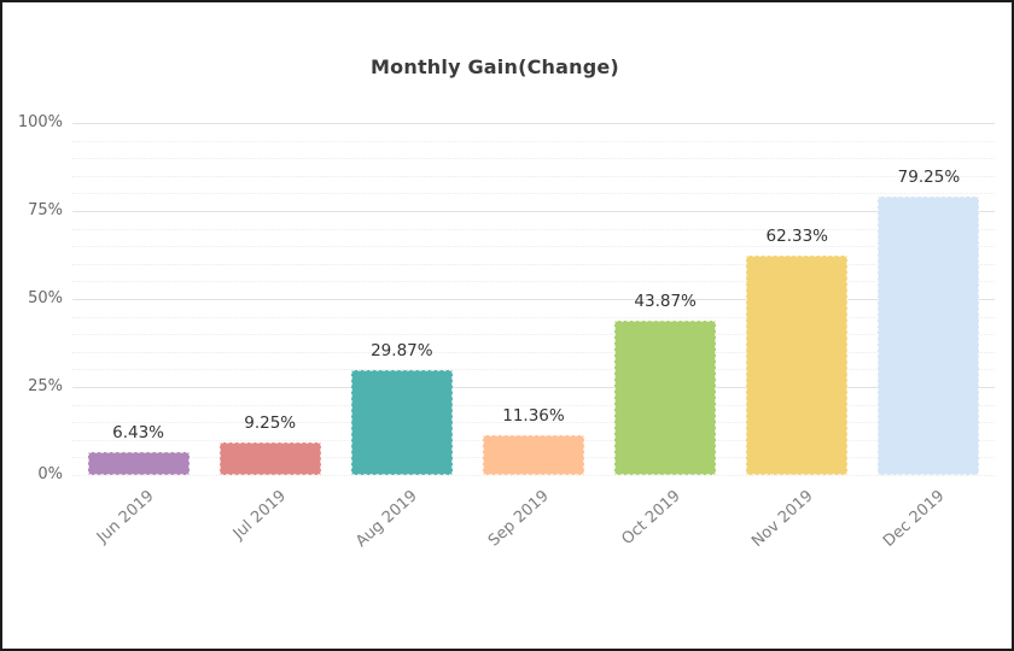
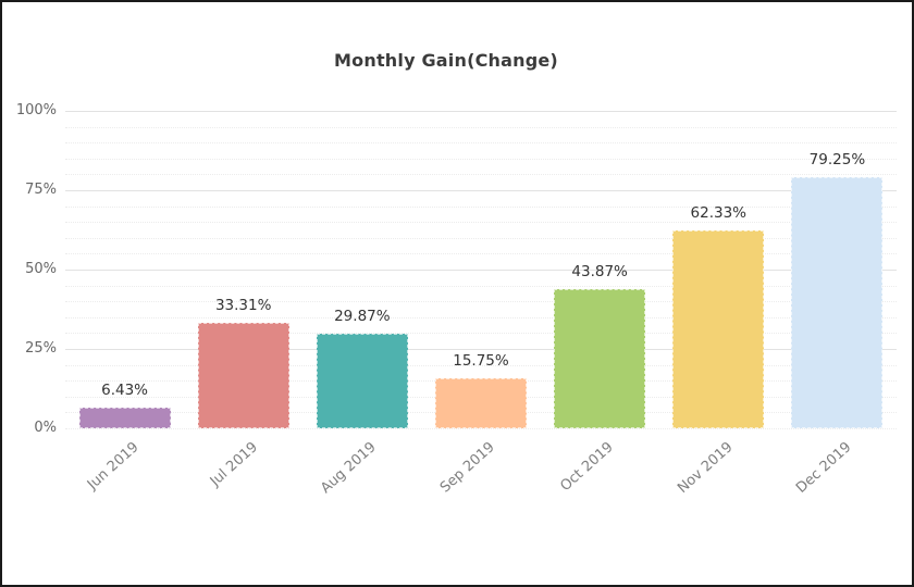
Jul 2019: 9.25% -> 33.31%
Sep 2019: 11.36% -> 15.75%
